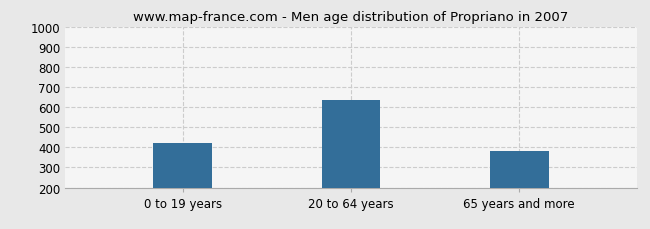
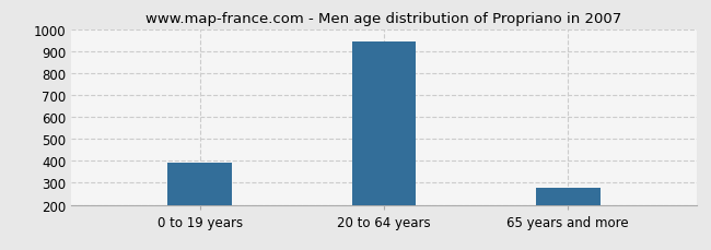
0 to 19 years: 420 -> 390
20 to 64 years: 635 -> 945
65 years and more: 380 -> 278
